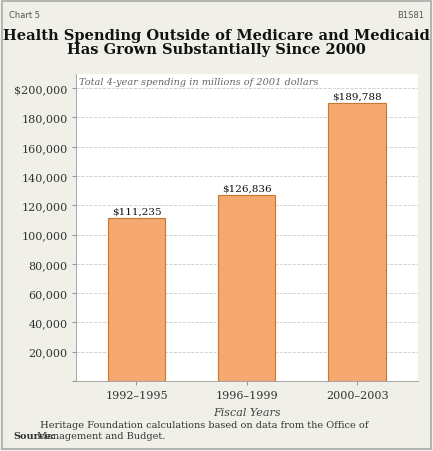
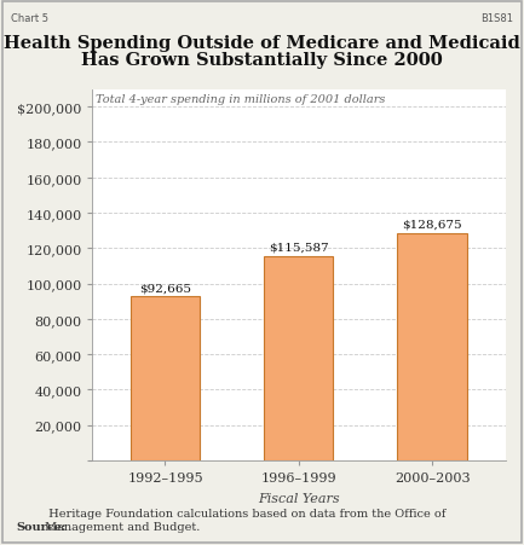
1992–1995: $111,235 -> $92,665
1996–1999: $126,836 -> $115,587
2000–2003: $189,788 -> $128,675
